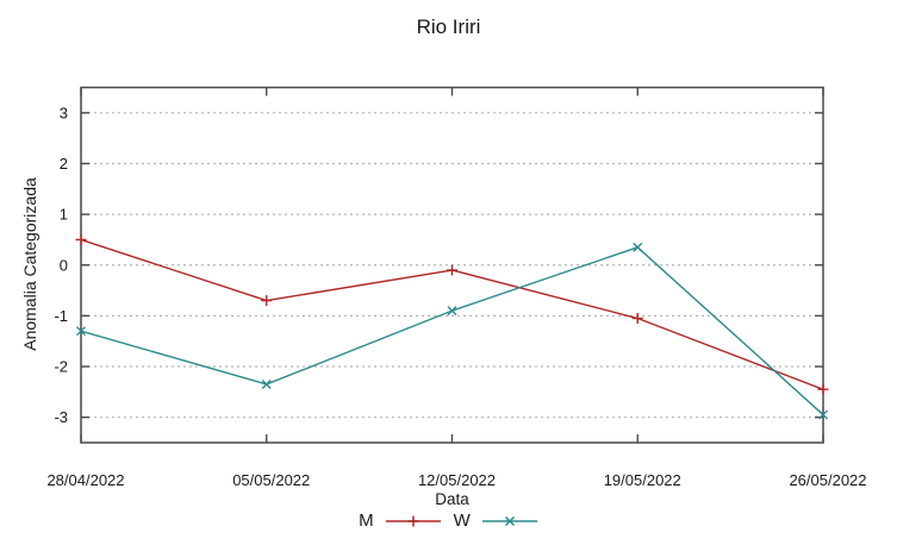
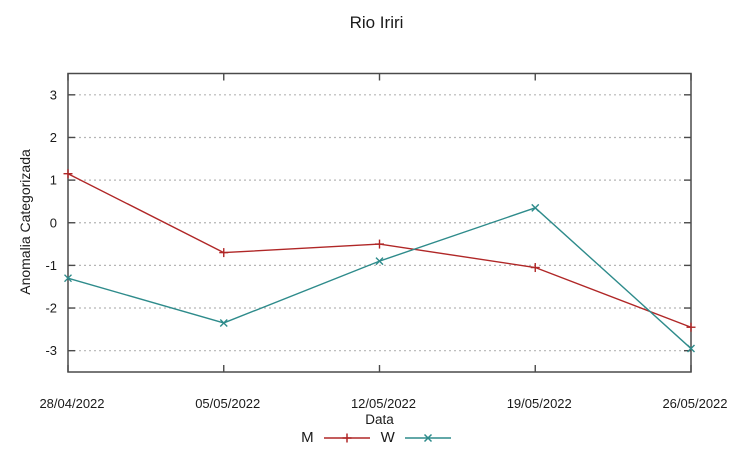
M/28/04/2022: 0.5 -> 1.1
M/12/05/2022: -0.1 -> -0.5
